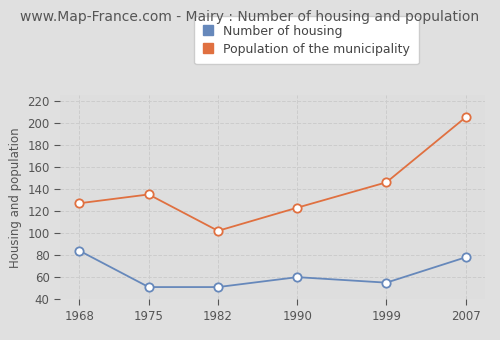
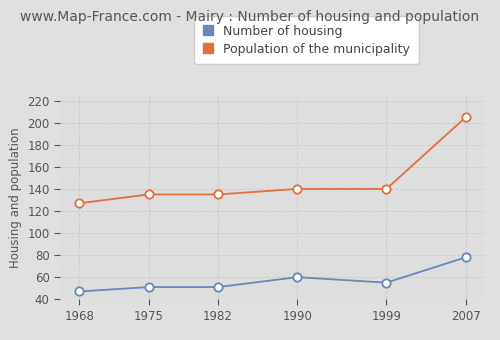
Number of housing/1968: 84 -> 47
Population of the municipality/1982: 102 -> 135
Population of the municipality/1990: 123 -> 140
Population of the municipality/1999: 146 -> 140
